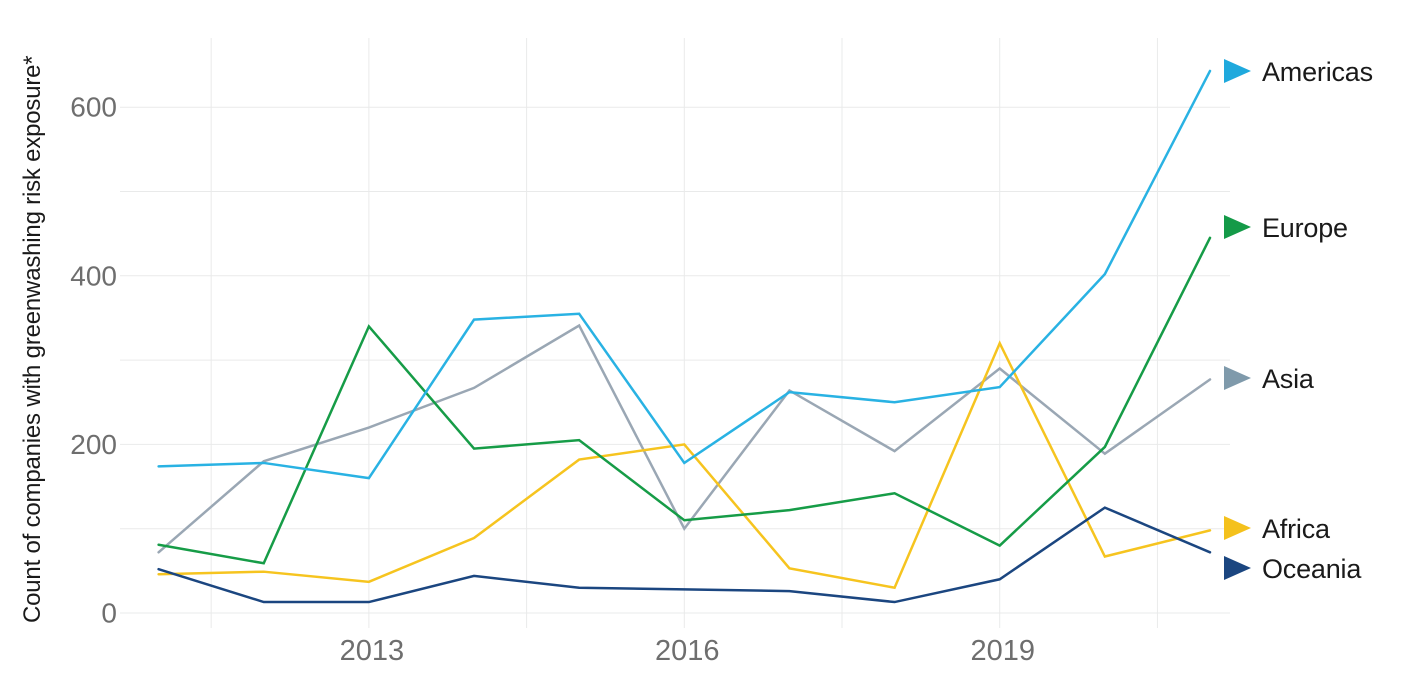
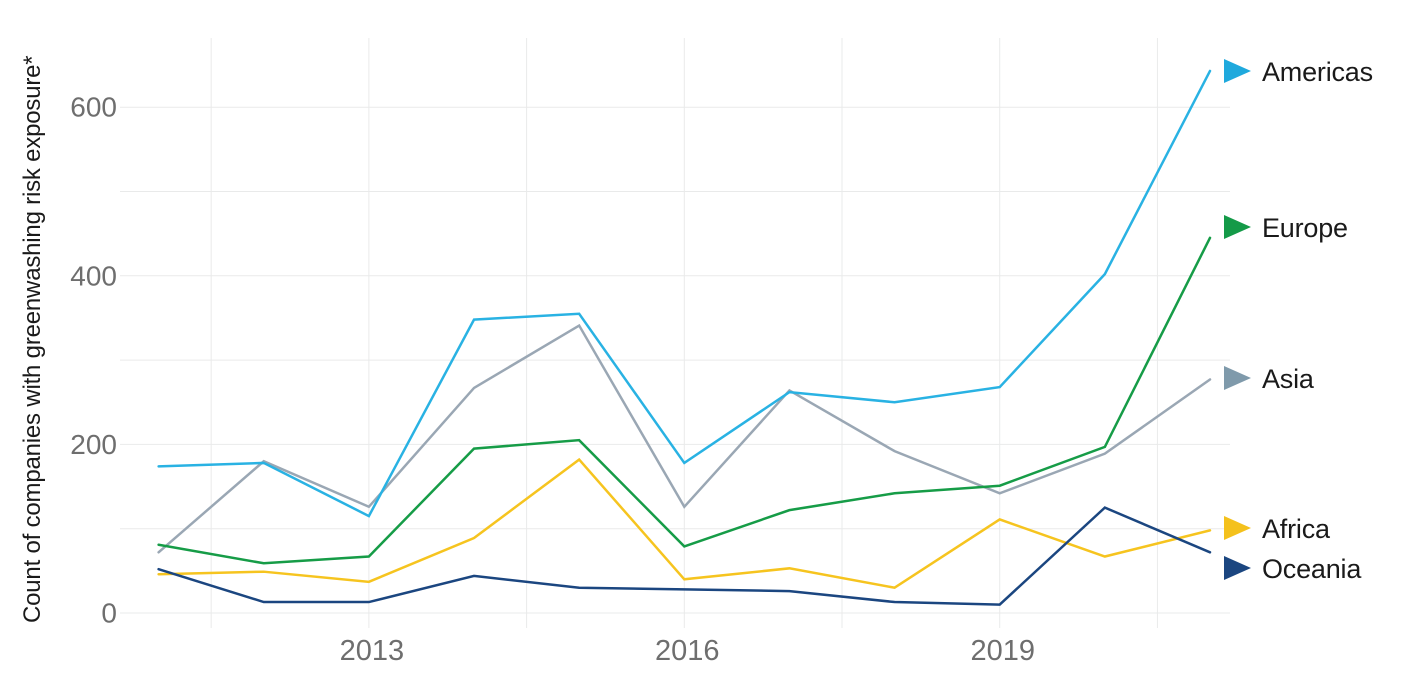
Americas/2013: 160 -> 120
Europe/2013: 340 -> 70
Asia/2013: 220 -> 130
Europe/2016: 110 -> 80
Asia/2016: 100 -> 130
Africa/2016: 200 -> 40
Europe/2019: 80 -> 150
Asia/2019: 290 -> 140
Africa/2019: 320 -> 110
Oceania/2019: 40 -> 10
